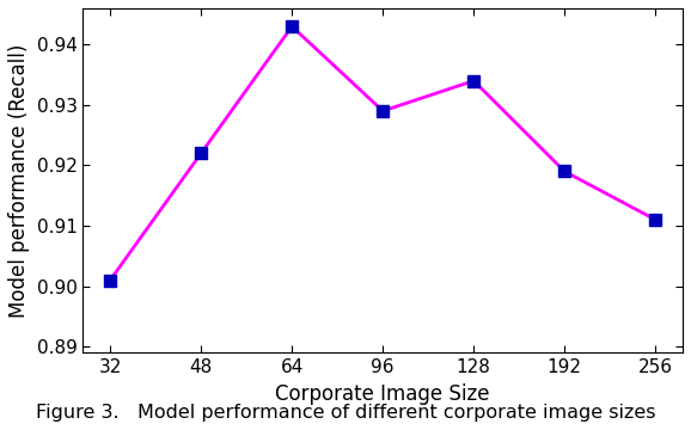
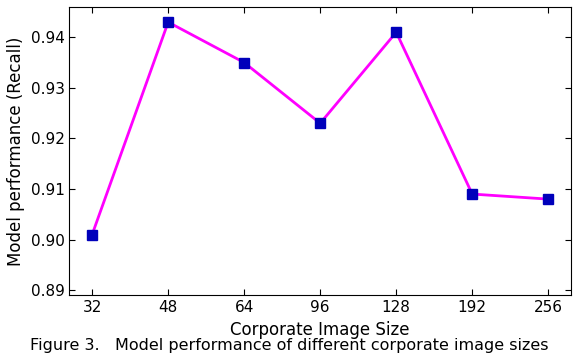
48: 0.922 -> 0.943
64: 0.943 -> 0.935
96: 0.929 -> 0.923
128: 0.934 -> 0.941
192: 0.919 -> 0.909
256: 0.911 -> 0.908
